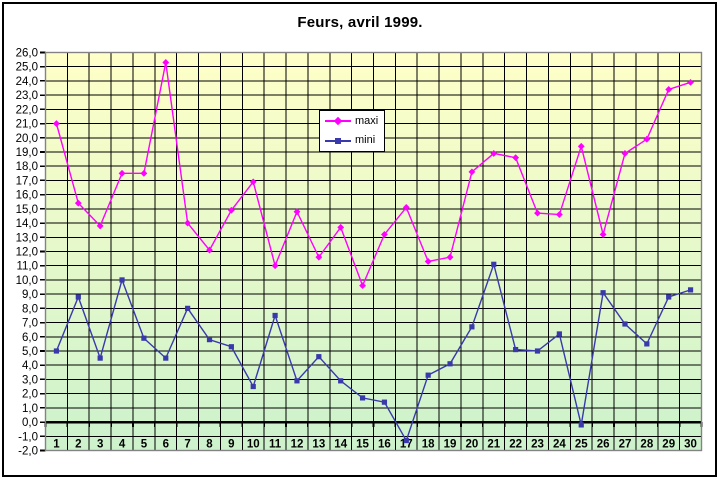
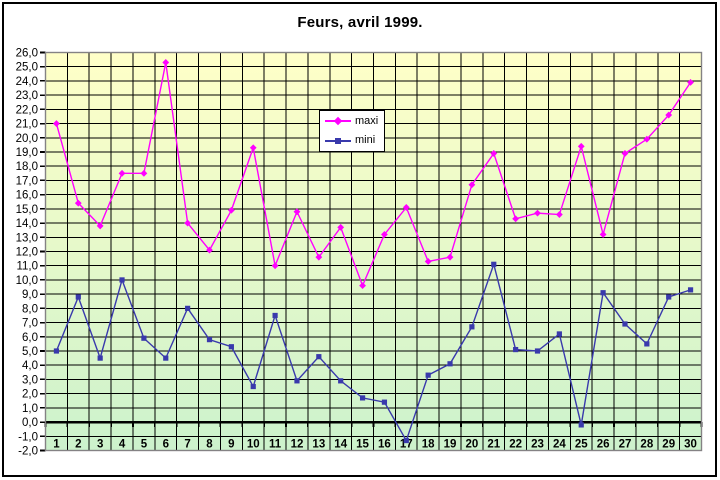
maxi/10: 16,9 -> 19,3
maxi/20: 17,6 -> 16,7
maxi/22: 18,6 -> 14,3
maxi/29: 23,4 -> 21,6
